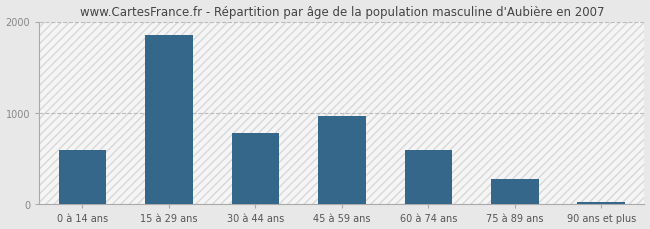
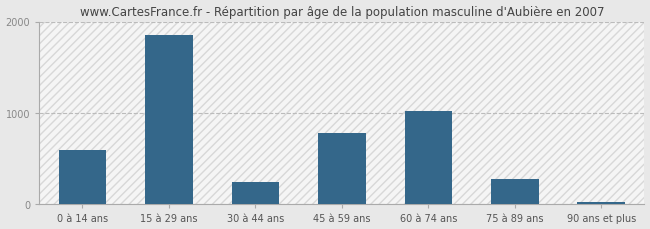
30 à 44 ans: 780 -> 240
45 à 59 ans: 970 -> 780
60 à 74 ans: 590 -> 1020
